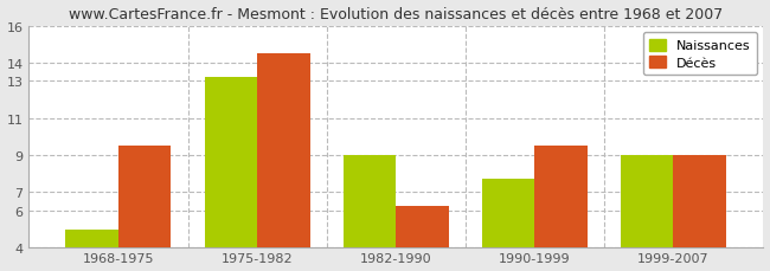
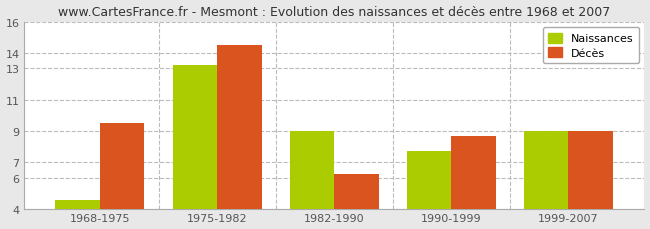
Naissances/1968-1975: 5.0 -> 4.6
Décès/1990-1999: 9.5 -> 8.7
